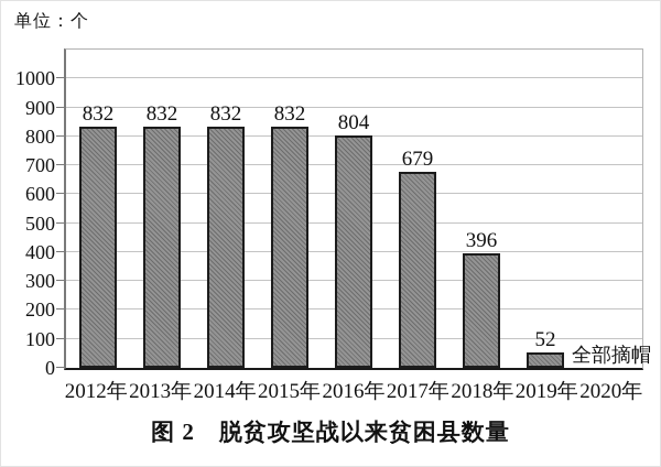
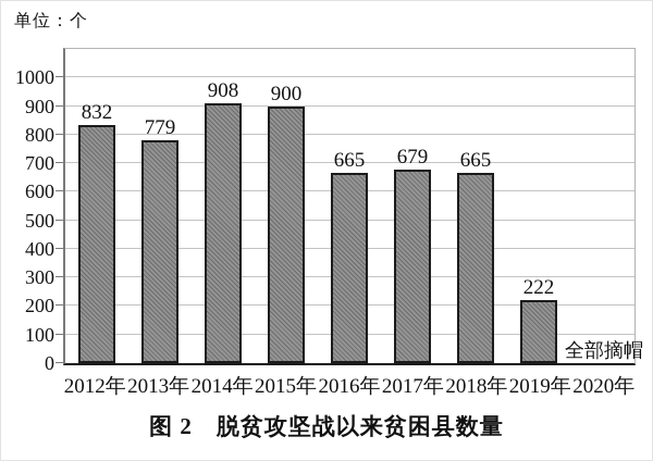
2013年: 832 -> 779
2014年: 832 -> 908
2015年: 832 -> 900
2016年: 804 -> 665
2018年: 396 -> 665
2019年: 52 -> 222
